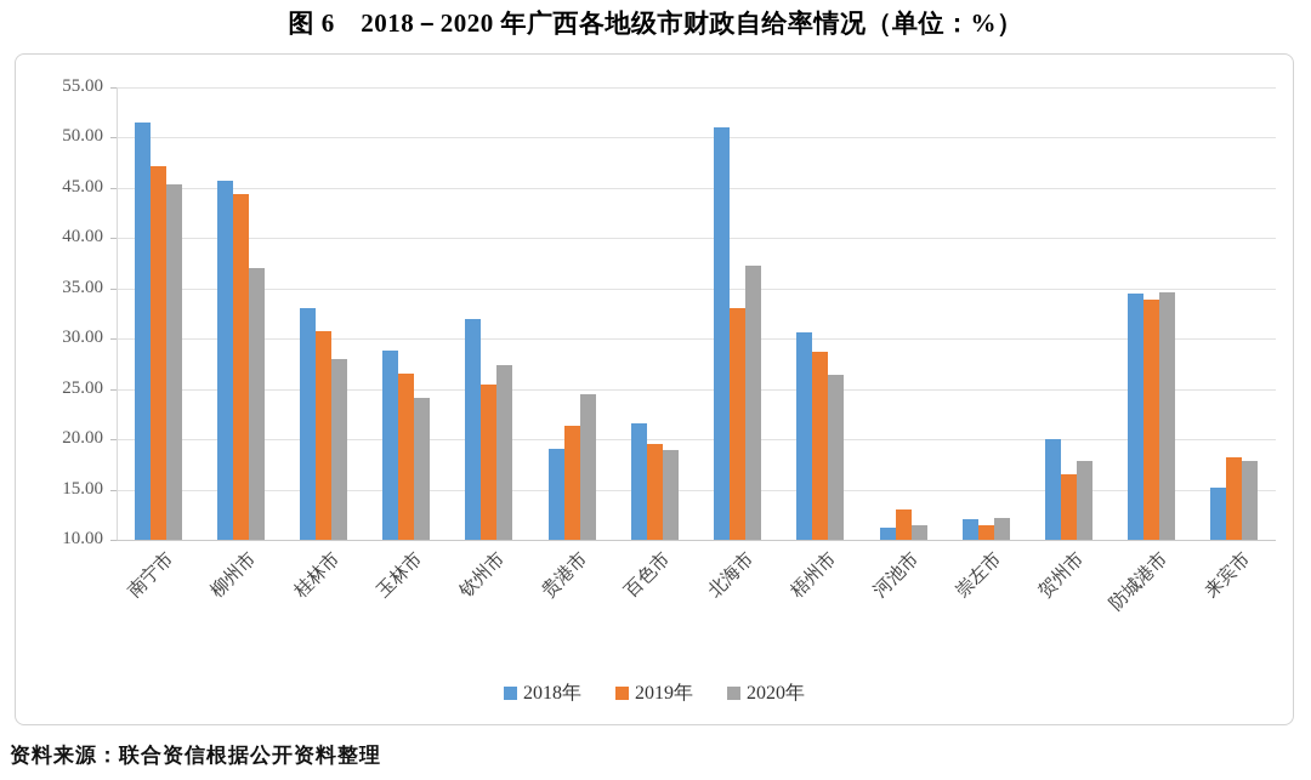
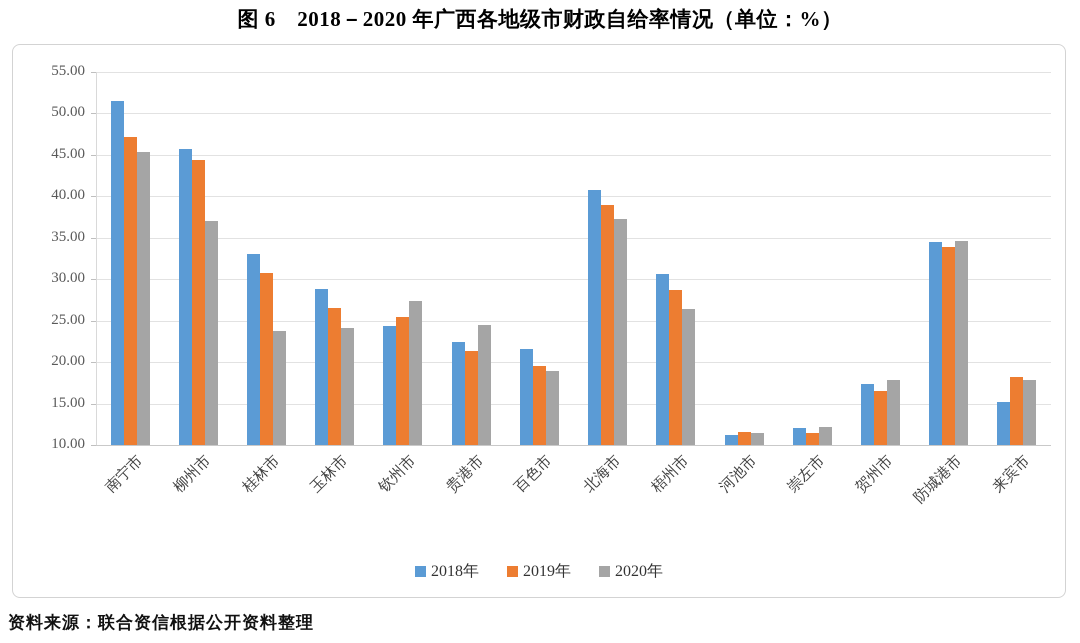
2020年/桂林市: 28 -> 24
2018年/钦州市: 32 -> 24
2018年/贵港市: 19 -> 22
2018年/北海市: 51 -> 41
2019年/北海市: 33 -> 39
2019年/河池市: 13 -> 12
2018年/贺州市: 20 -> 17
